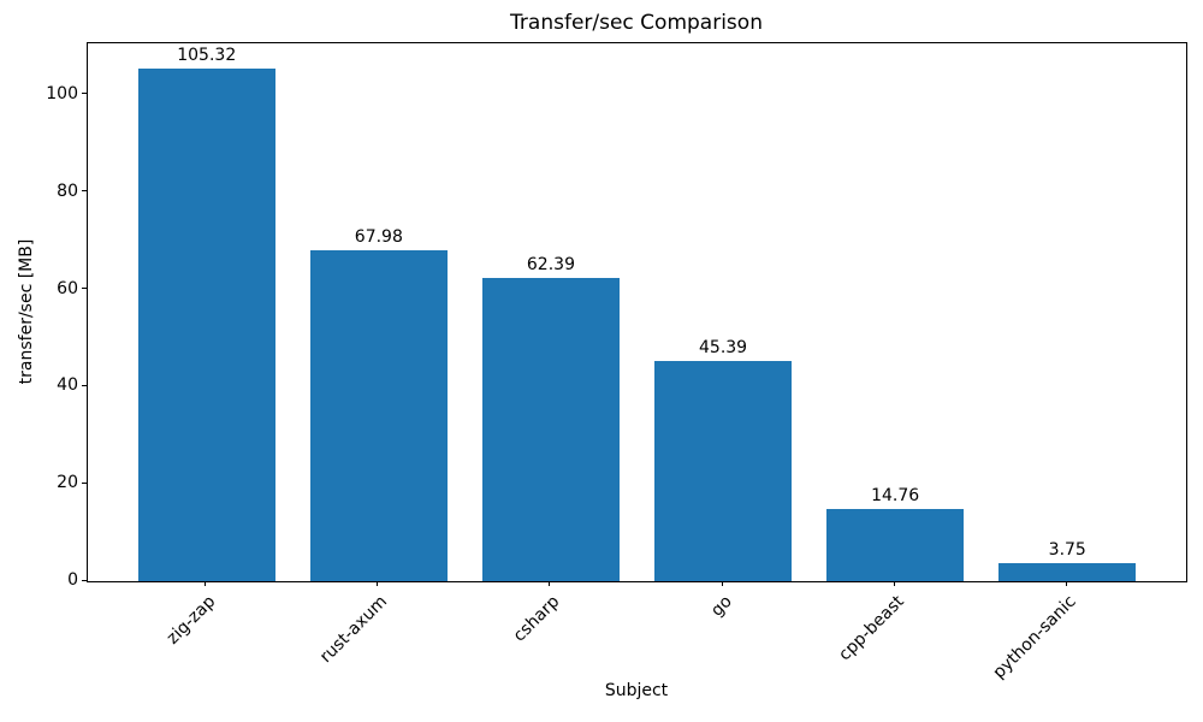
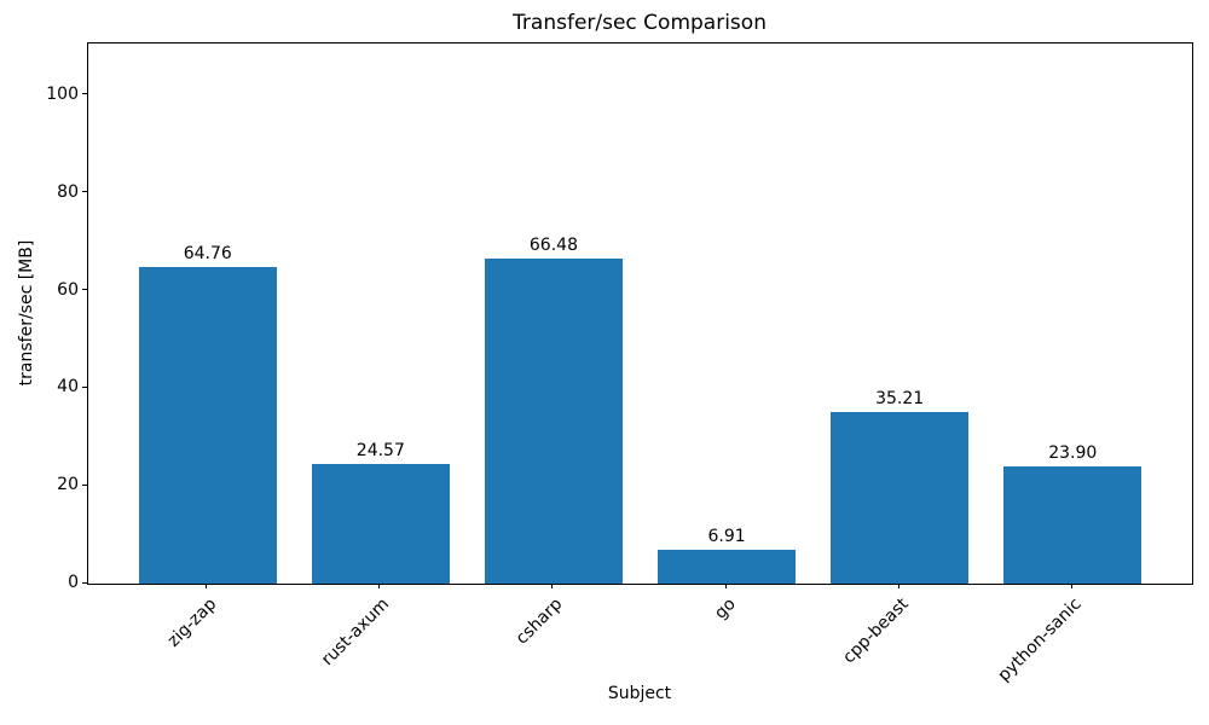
zig-zap: 105.32 -> 64.76
rust-axum: 67.98 -> 24.57
csharp: 62.39 -> 66.48
go: 45.39 -> 6.91
cpp-beast: 14.76 -> 35.21
python-sanic: 3.75 -> 23.90
